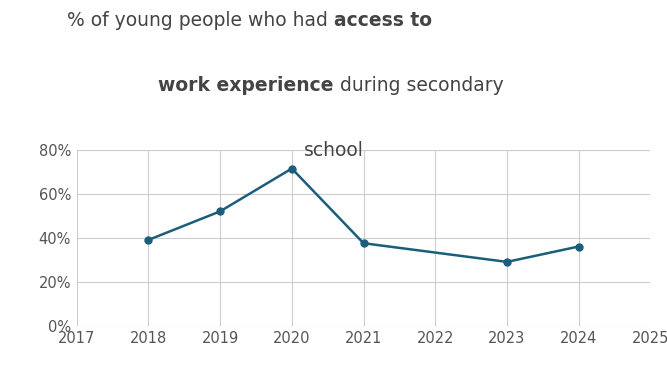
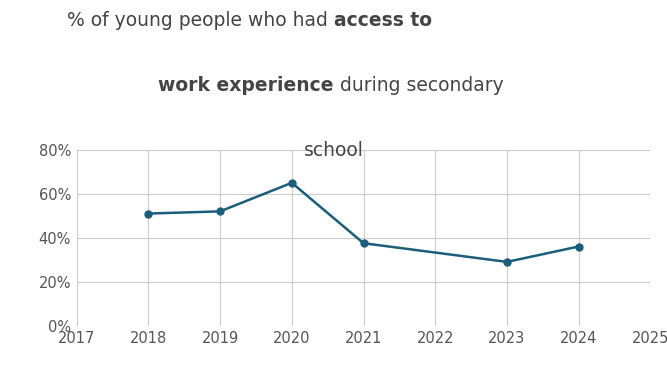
2018: 39.0% -> 51.0%
2020: 71.5% -> 65.0%
